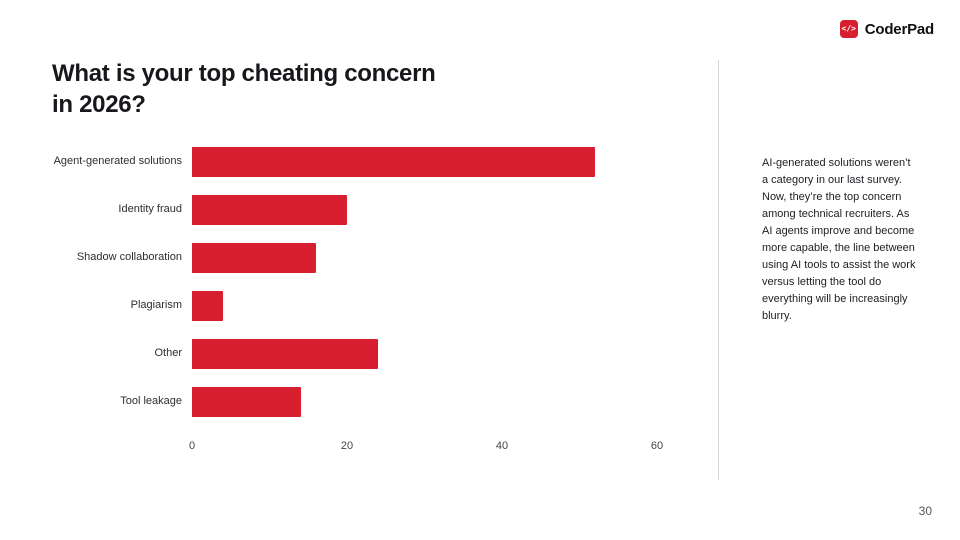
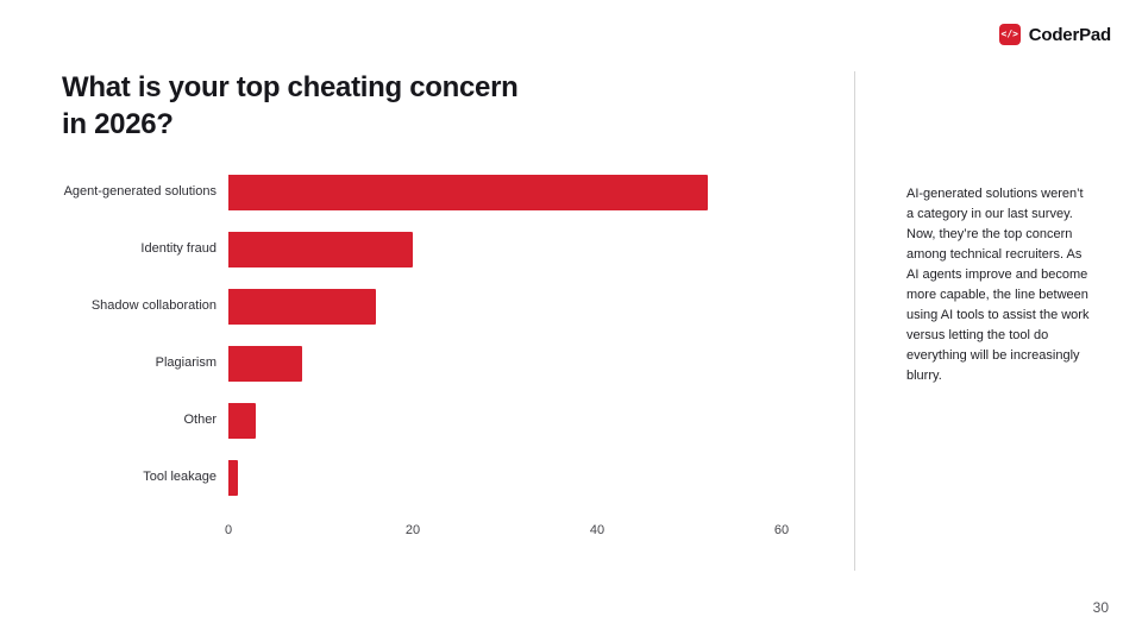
Plagiarism: 4 -> 8
Other: 24 -> 3
Tool leakage: 14 -> 1
